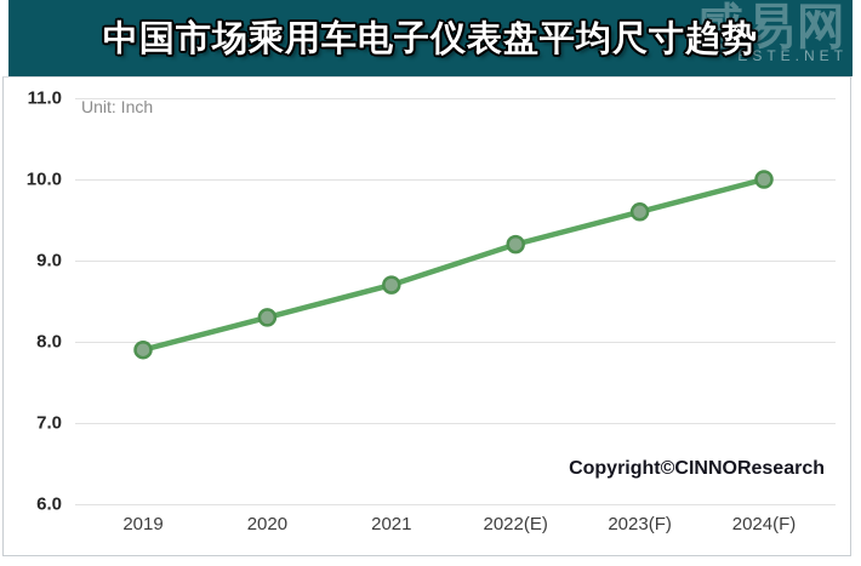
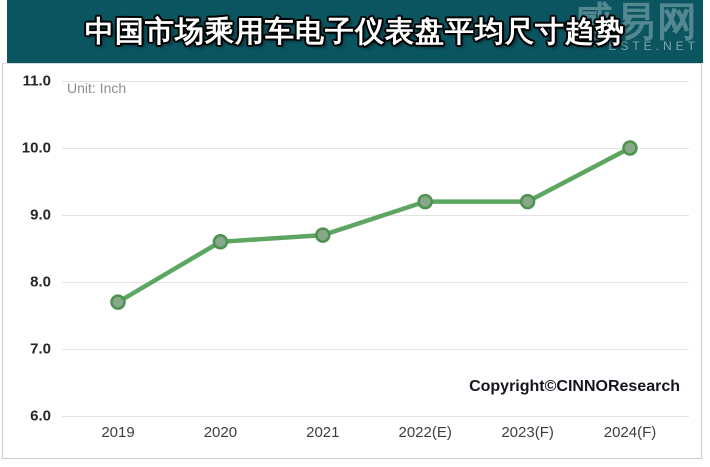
2019: 7.9 -> 7.7
2020: 8.3 -> 8.6
2023(F): 9.6 -> 9.2
